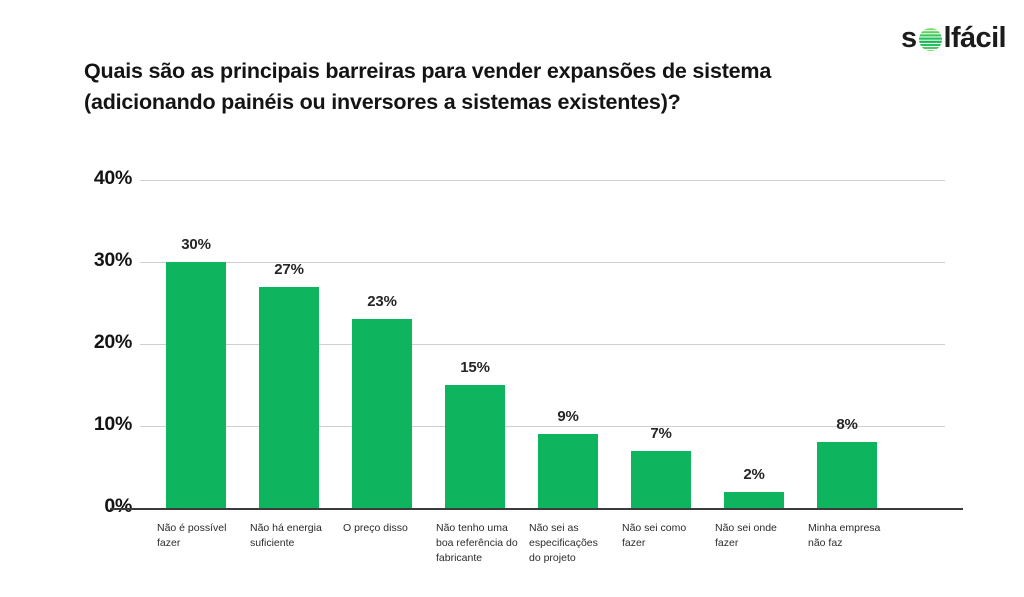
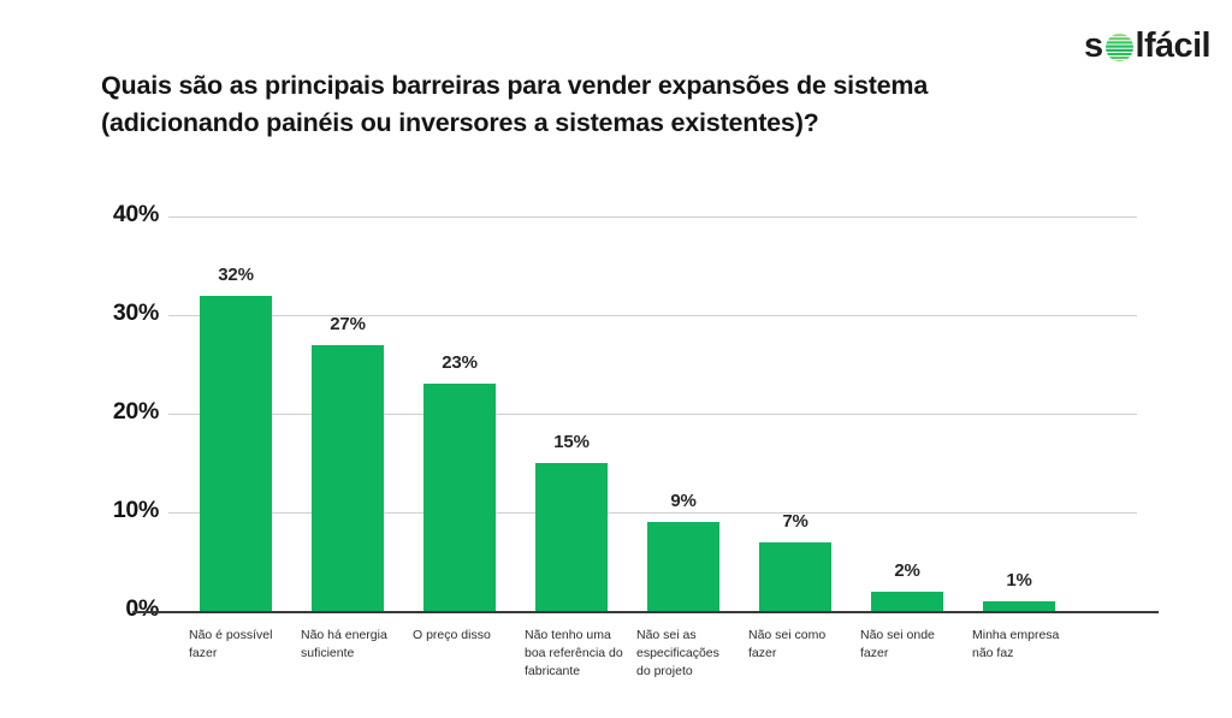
Não é possível fazer: 30% -> 32%
Minha empresa não faz: 8% -> 1%
